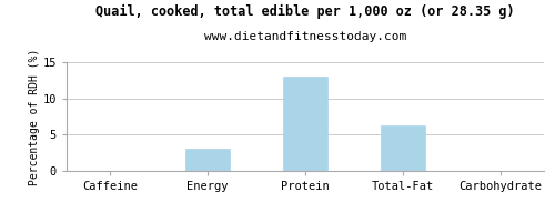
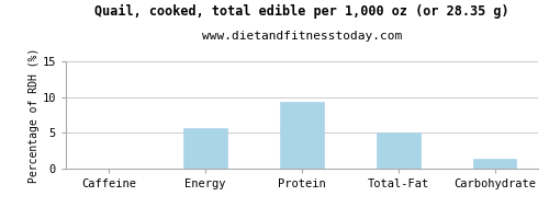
Energy: 3.0 -> 5.6
Protein: 13.0 -> 9.4
Total-Fat: 6.2 -> 5.0
Carbohydrate: 0.1 -> 1.4
